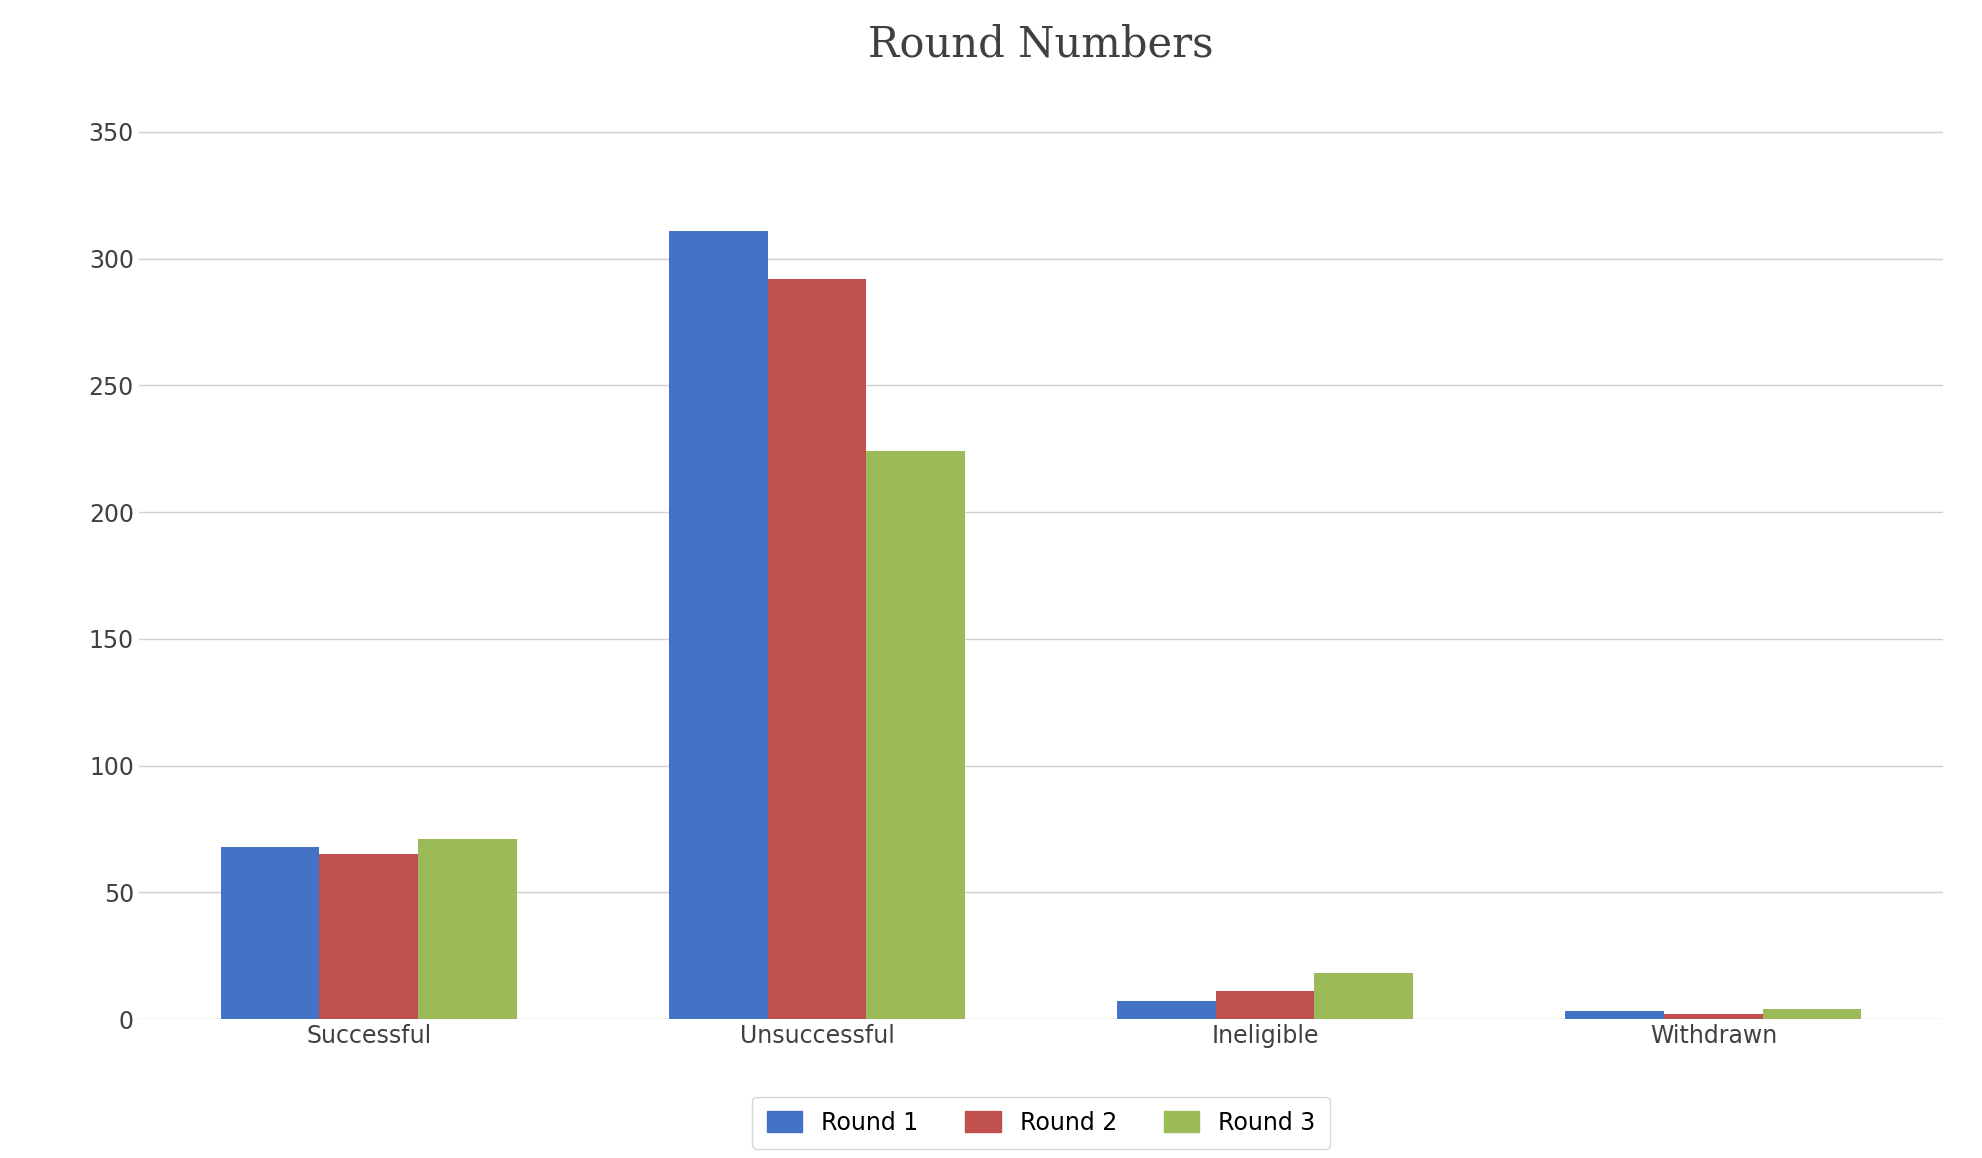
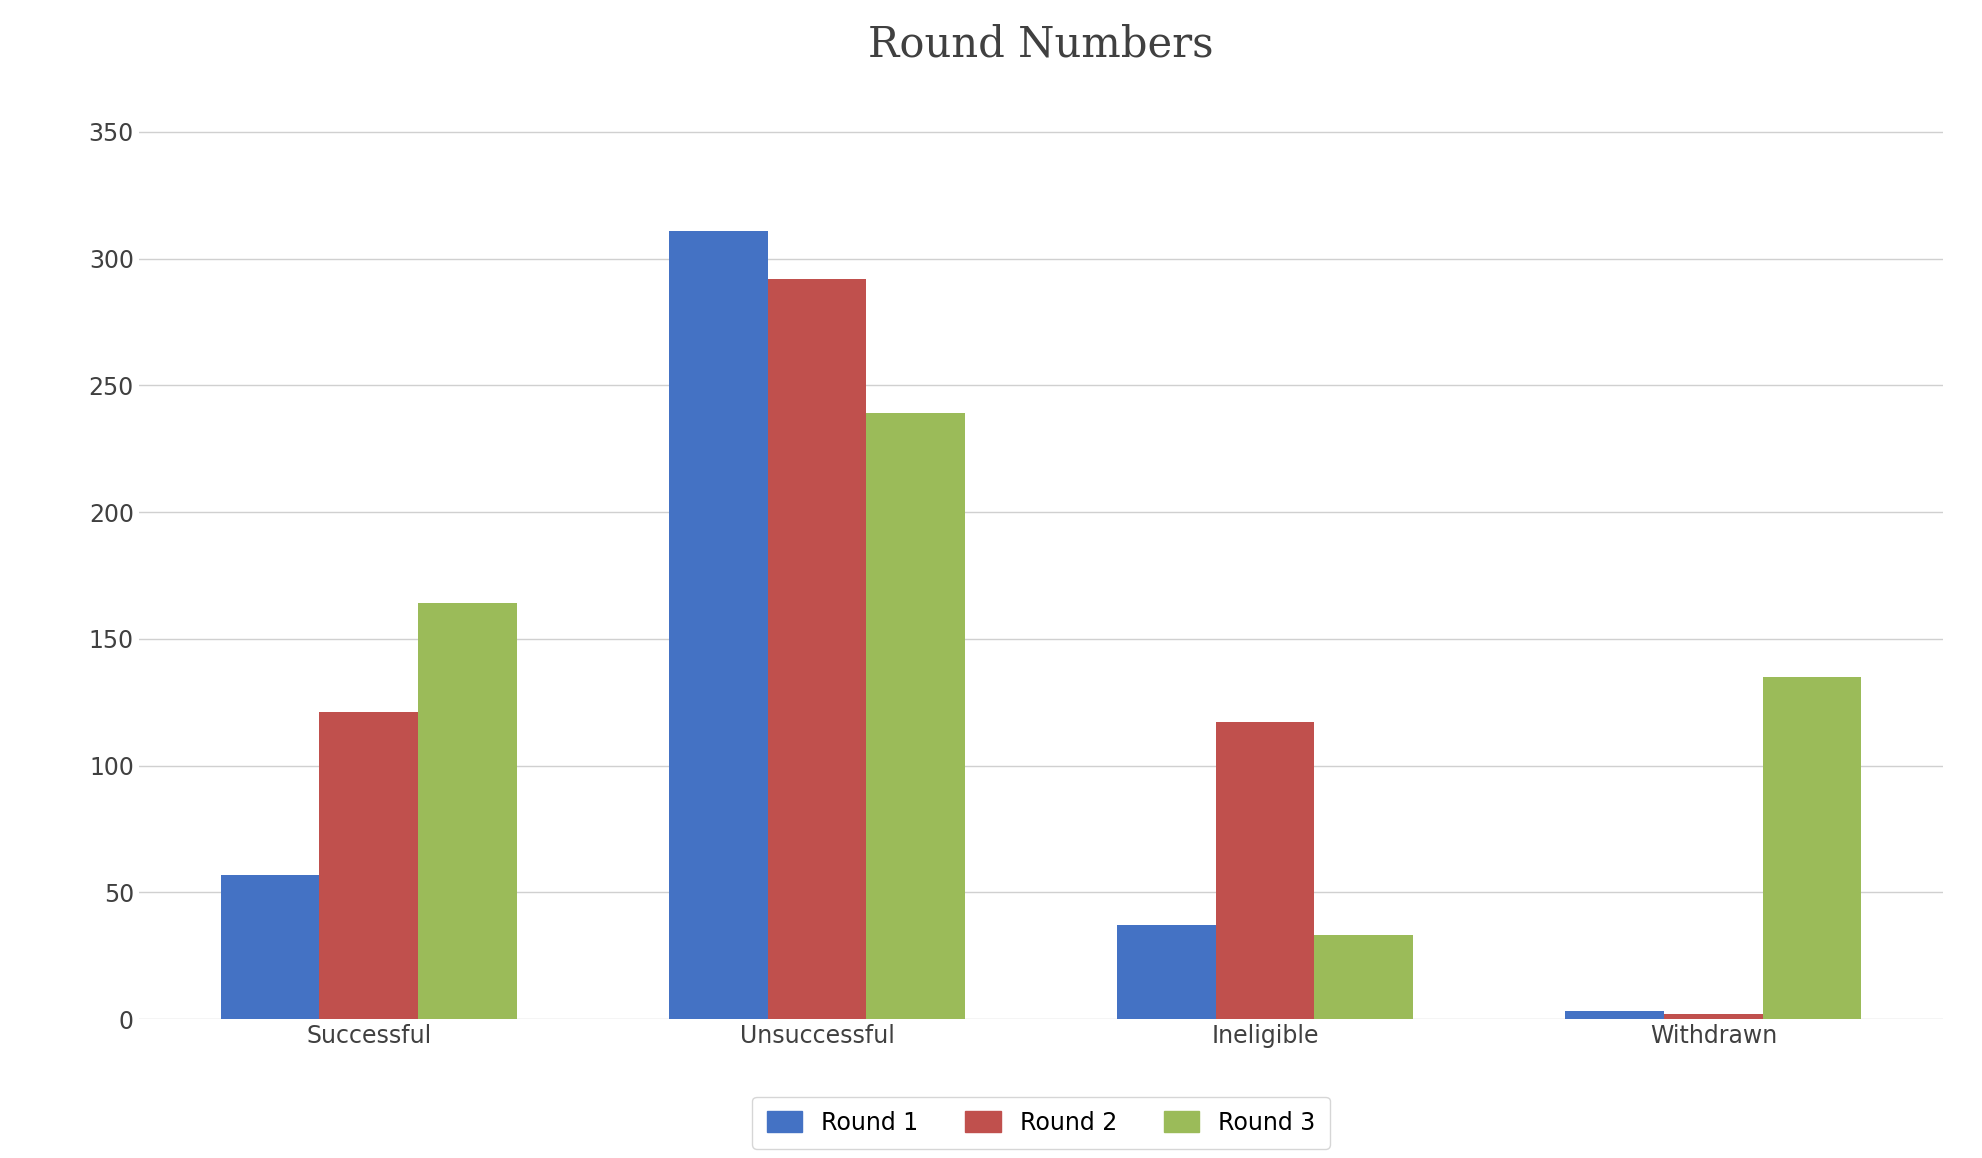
Round 1/Successful: 68 -> 57
Round 2/Successful: 65 -> 121
Round 3/Successful: 71 -> 164
Round 3/Unsuccessful: 224 -> 239
Round 1/Ineligible: 7 -> 37
Round 2/Ineligible: 11 -> 117
Round 3/Ineligible: 18 -> 33
Round 3/Withdrawn: 4 -> 135
